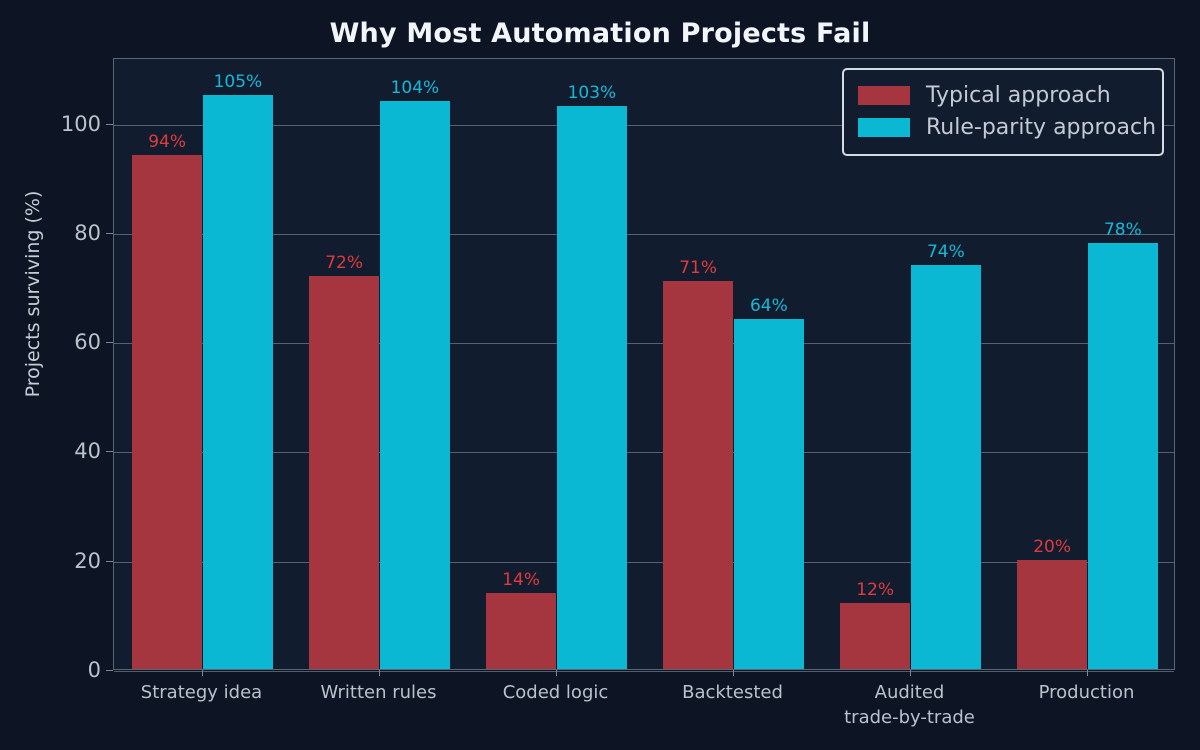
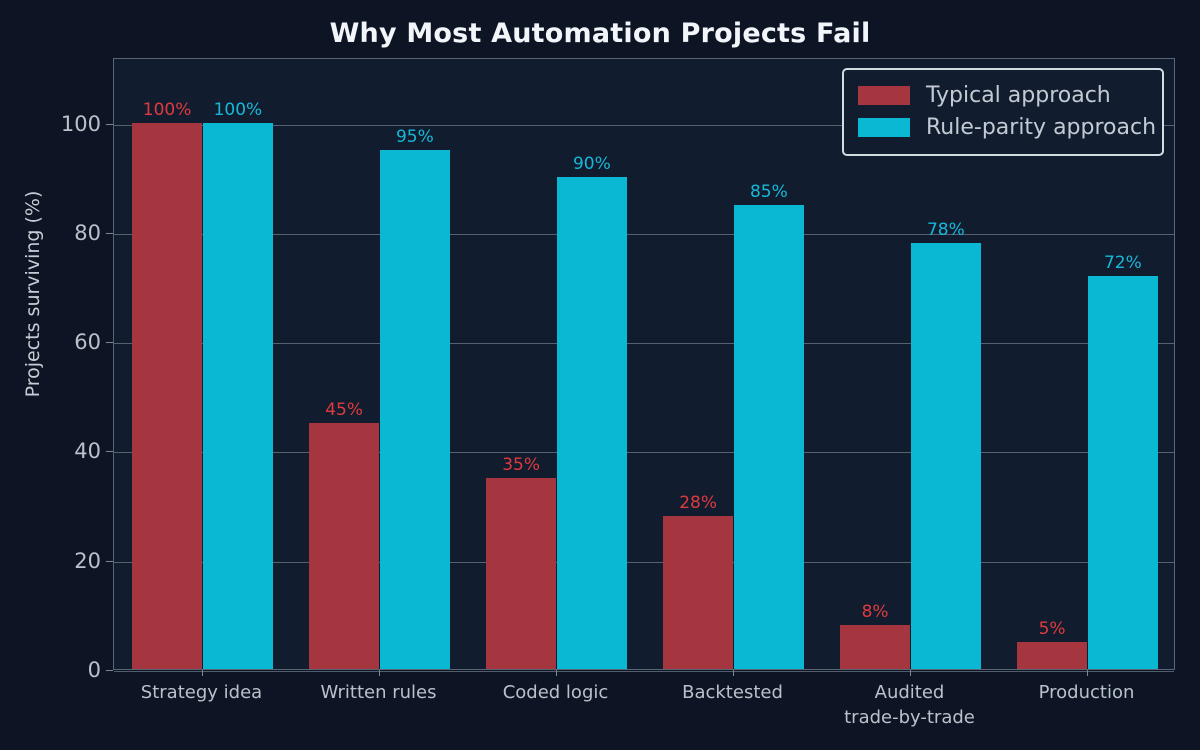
Typical approach/Strategy idea: 94% -> 100%
Rule-parity approach/Strategy idea: 105% -> 100%
Typical approach/Written rules: 72% -> 45%
Rule-parity approach/Written rules: 104% -> 95%
Typical approach/Coded logic: 14% -> 35%
Rule-parity approach/Coded logic: 103% -> 90%
Typical approach/Backtested: 71% -> 28%
Rule-parity approach/Backtested: 64% -> 85%
Typical approach/Audited trade-by-trade: 12% -> 8%
Rule-parity approach/Audited trade-by-trade: 74% -> 78%
Typical approach/Production: 20% -> 5%
Rule-parity approach/Production: 78% -> 72%
